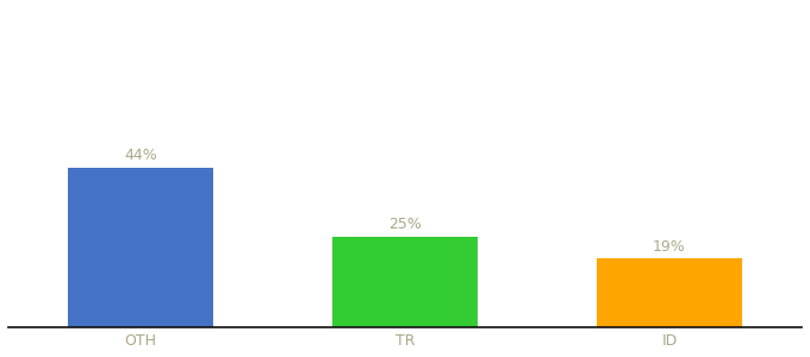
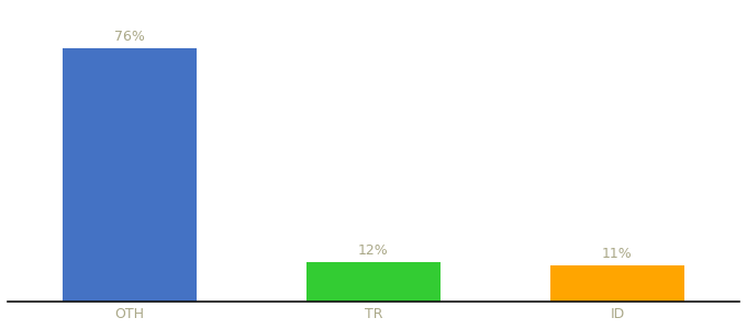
OTH: 44% -> 76%
TR: 25% -> 12%
ID: 19% -> 11%
